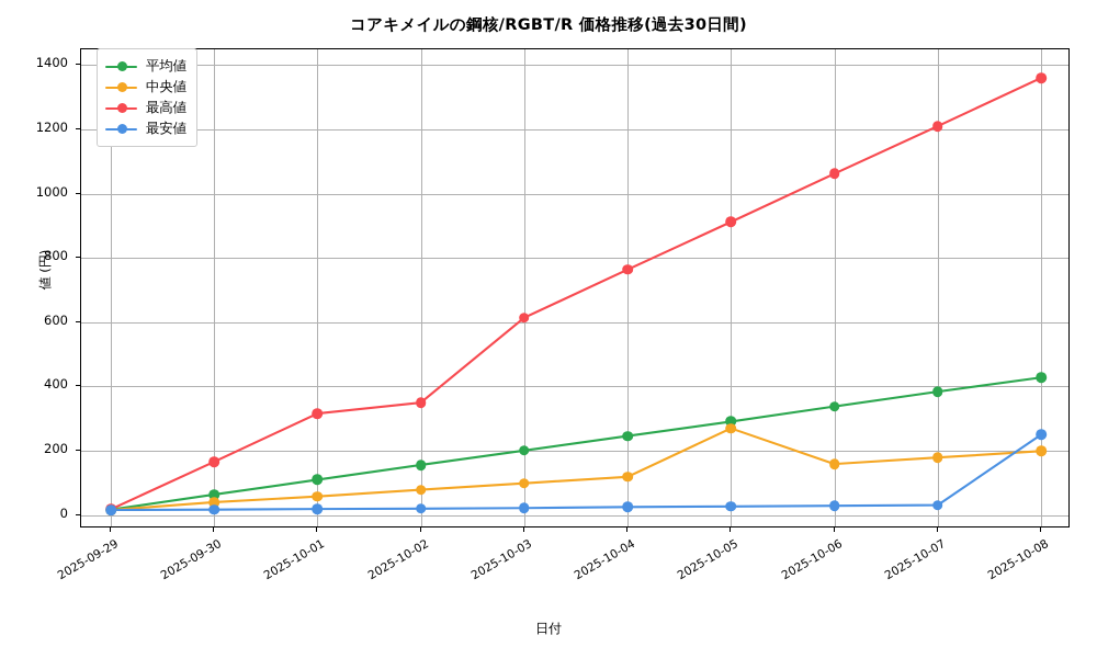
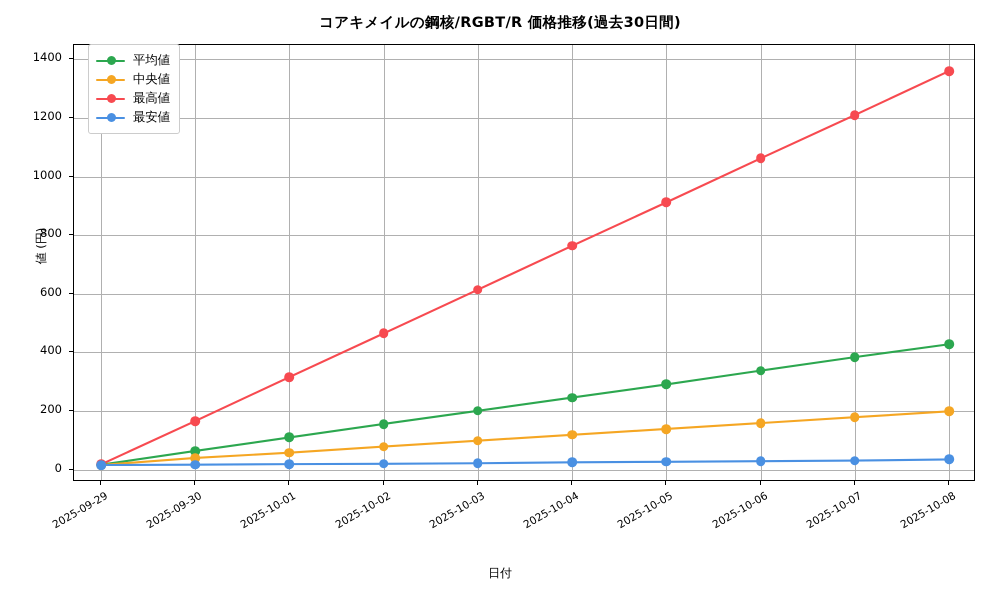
最高値/2025-10-02: 350 -> 460
中央値/2025-10-05: 270 -> 140
最安値/2025-10-08: 250 -> 40
